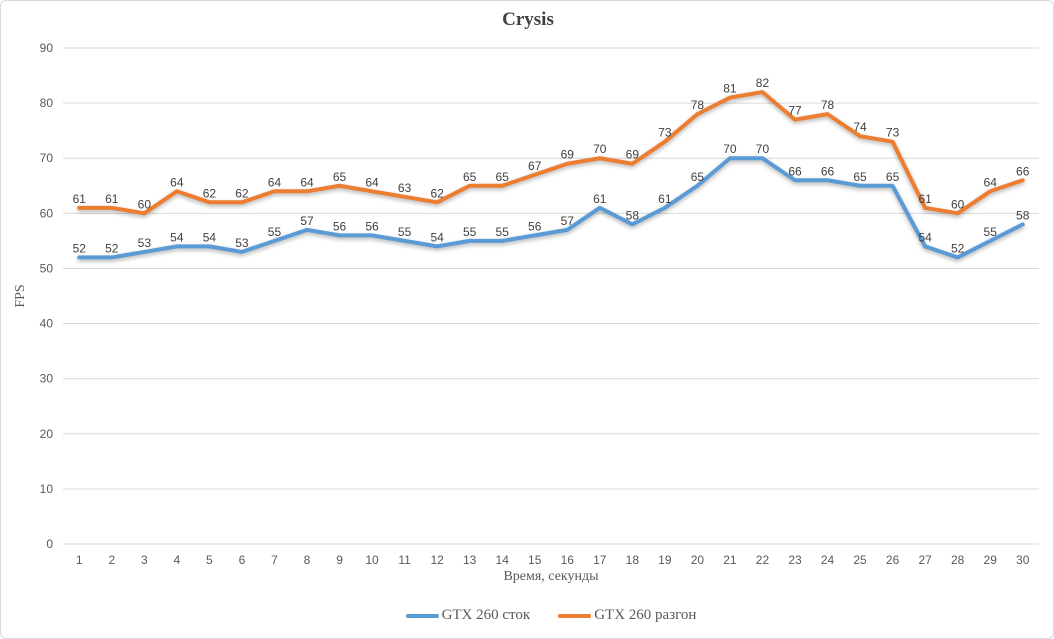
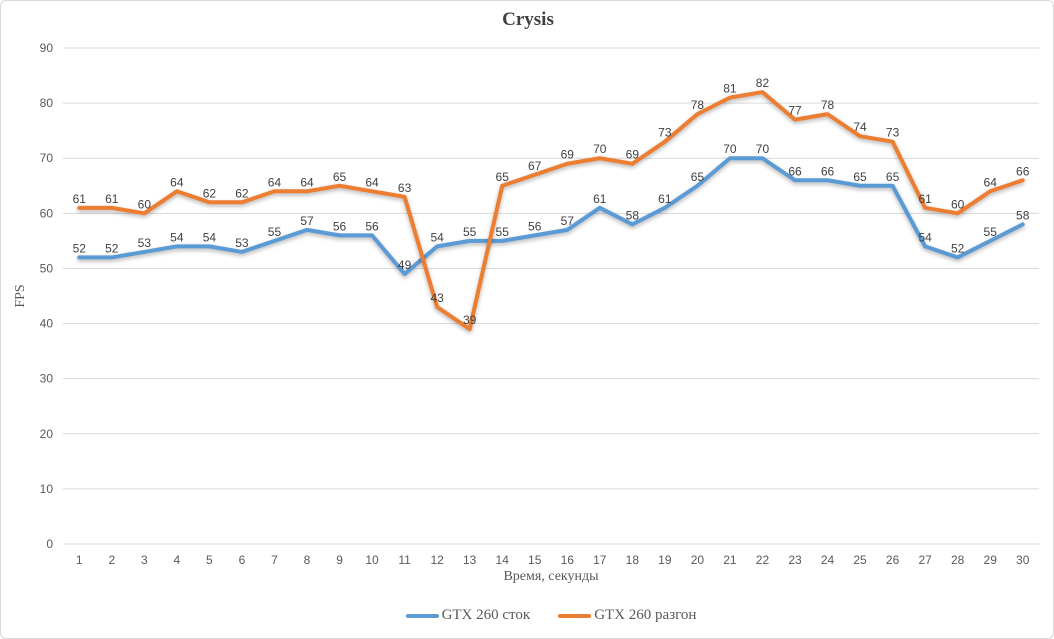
GTX 260 сток/11: 55 -> 49
GTX 260 разгон/12: 62 -> 43
GTX 260 разгон/13: 65 -> 39
